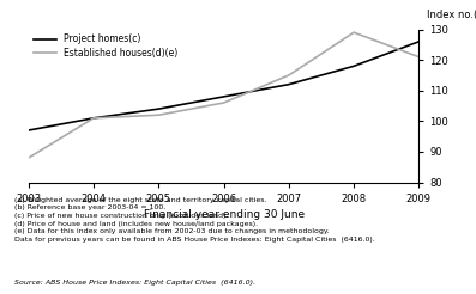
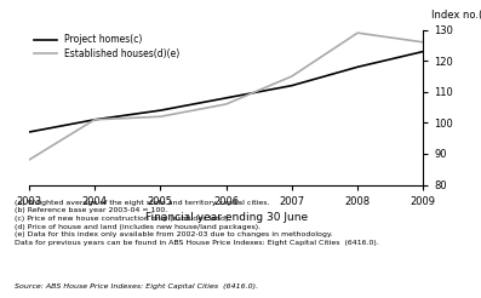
Project homes(c)/2009: 126 -> 123
Established houses(d)(e)/2009: 121 -> 126
